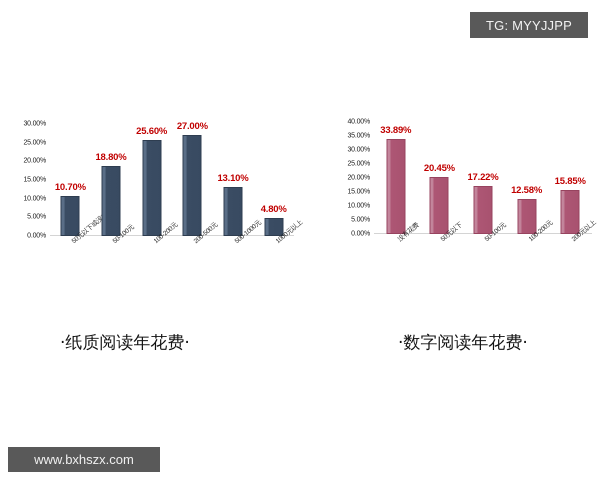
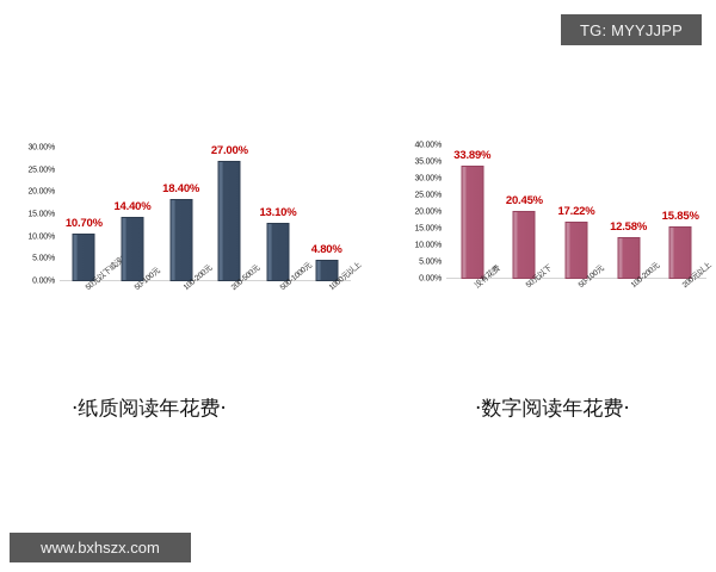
·纸质阅读年花费·/50-100元: 18.80% -> 14.40%
·纸质阅读年花费·/100-200元: 25.60% -> 18.40%
